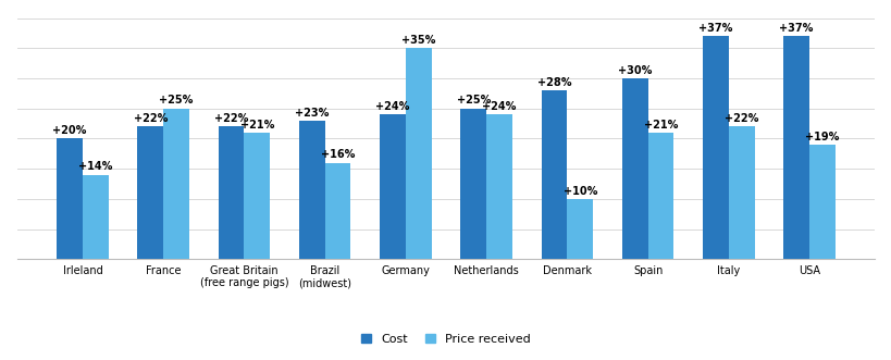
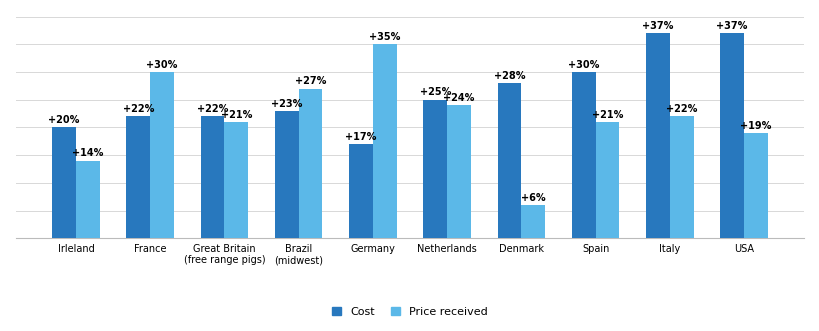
Price received/France: +25% -> +30%
Price received/Brazil (midwest): +16% -> +27%
Cost/Germany: +24% -> +17%
Price received/Denmark: +10% -> +6%
